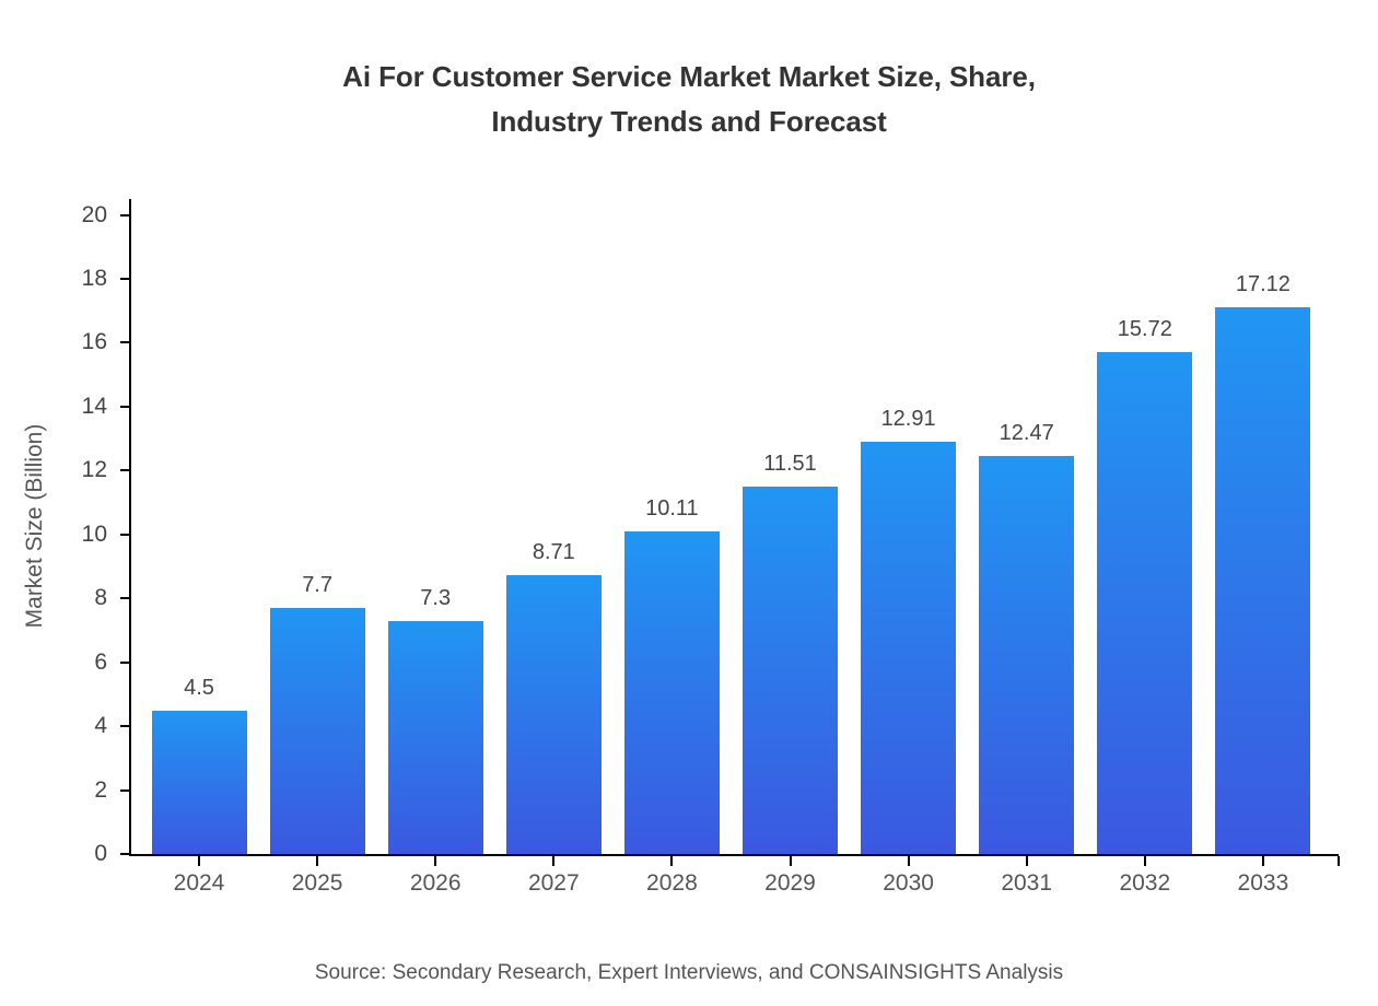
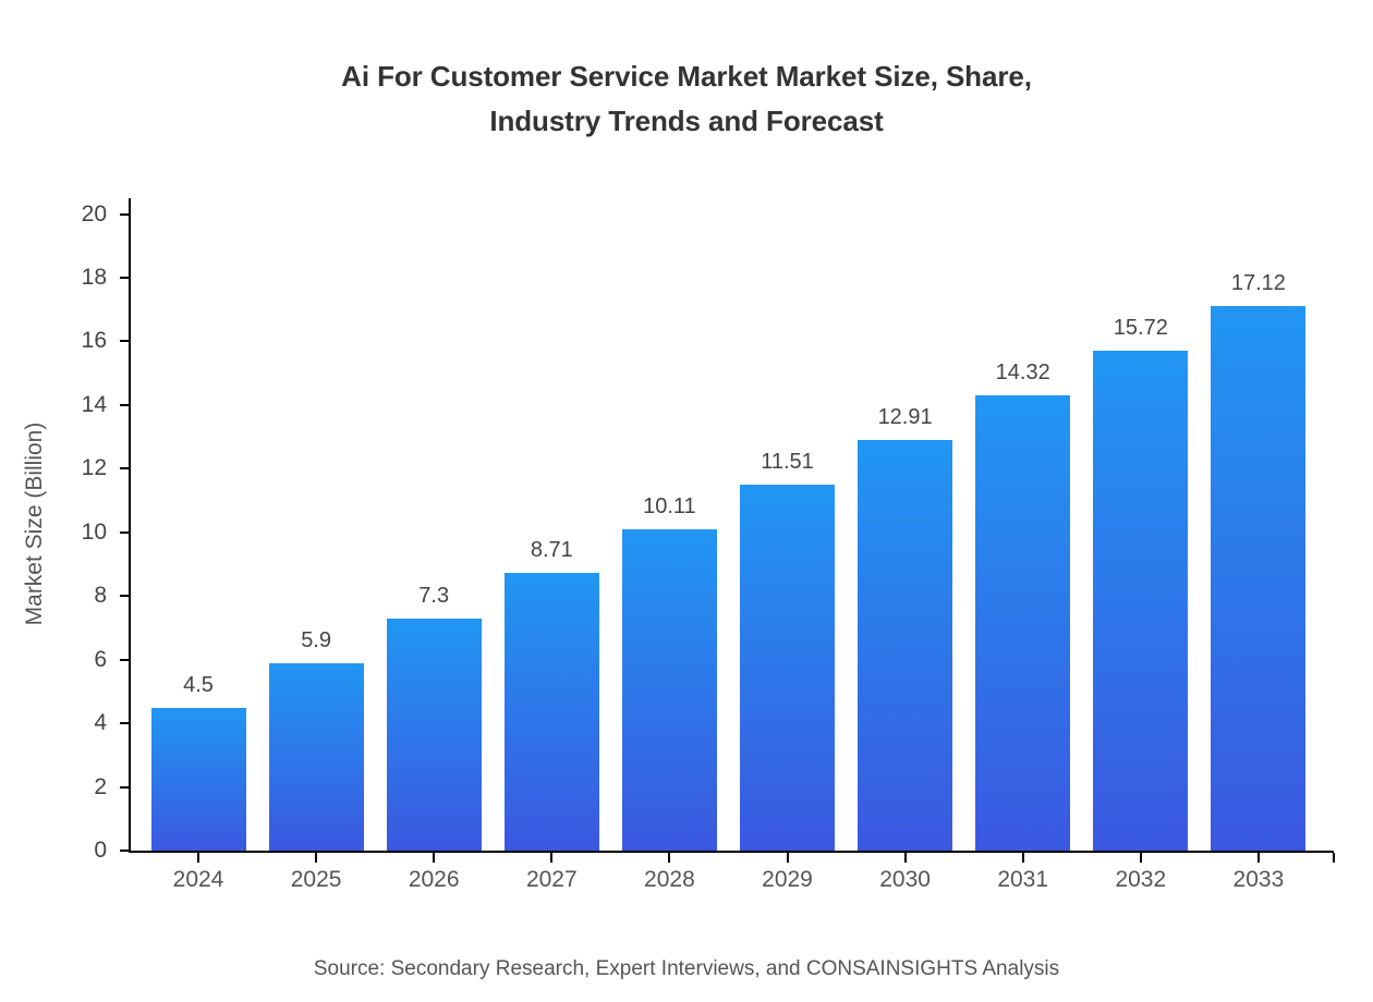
2025: 7.7 -> 5.9
2031: 12.47 -> 14.32
